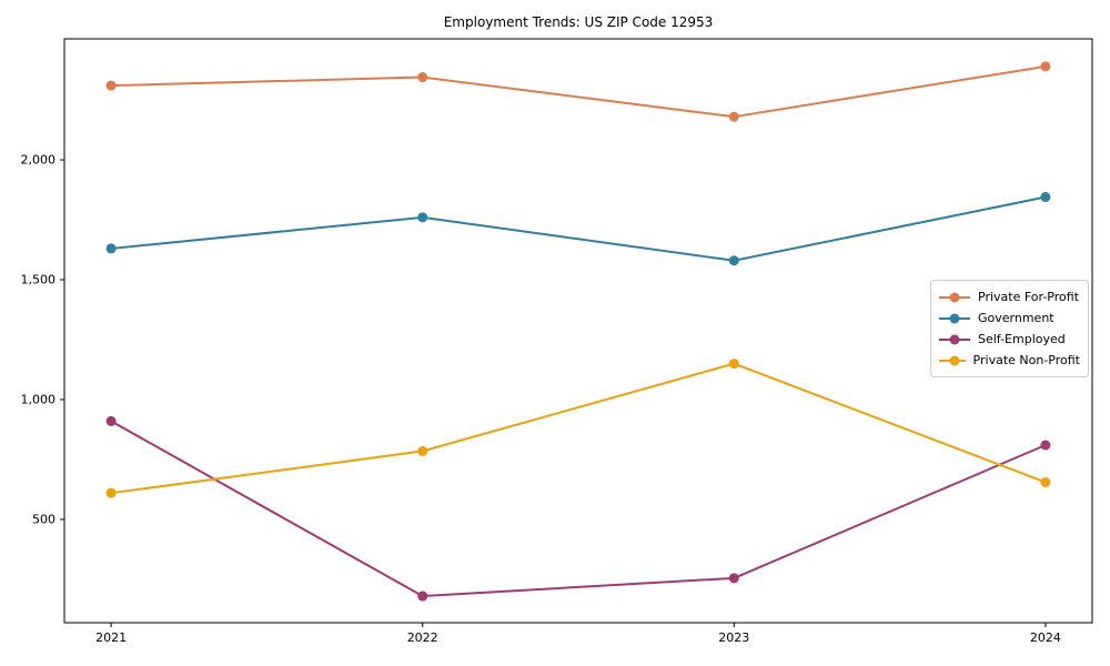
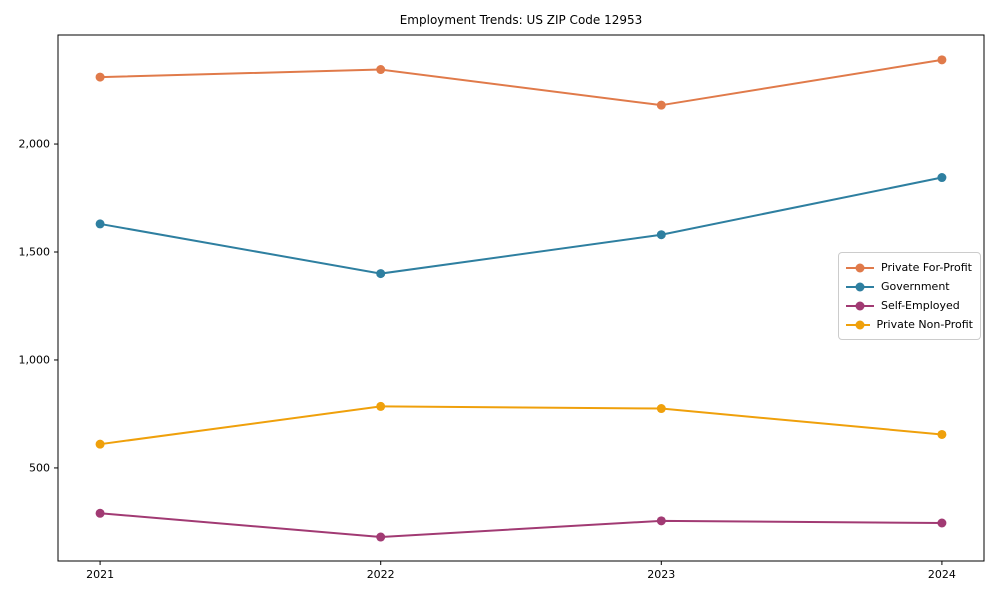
Self-Employed/2021: 910 -> 290
Government/2022: 1760 -> 1400
Private Non-Profit/2023: 1150 -> 780
Self-Employed/2024: 810 -> 240
